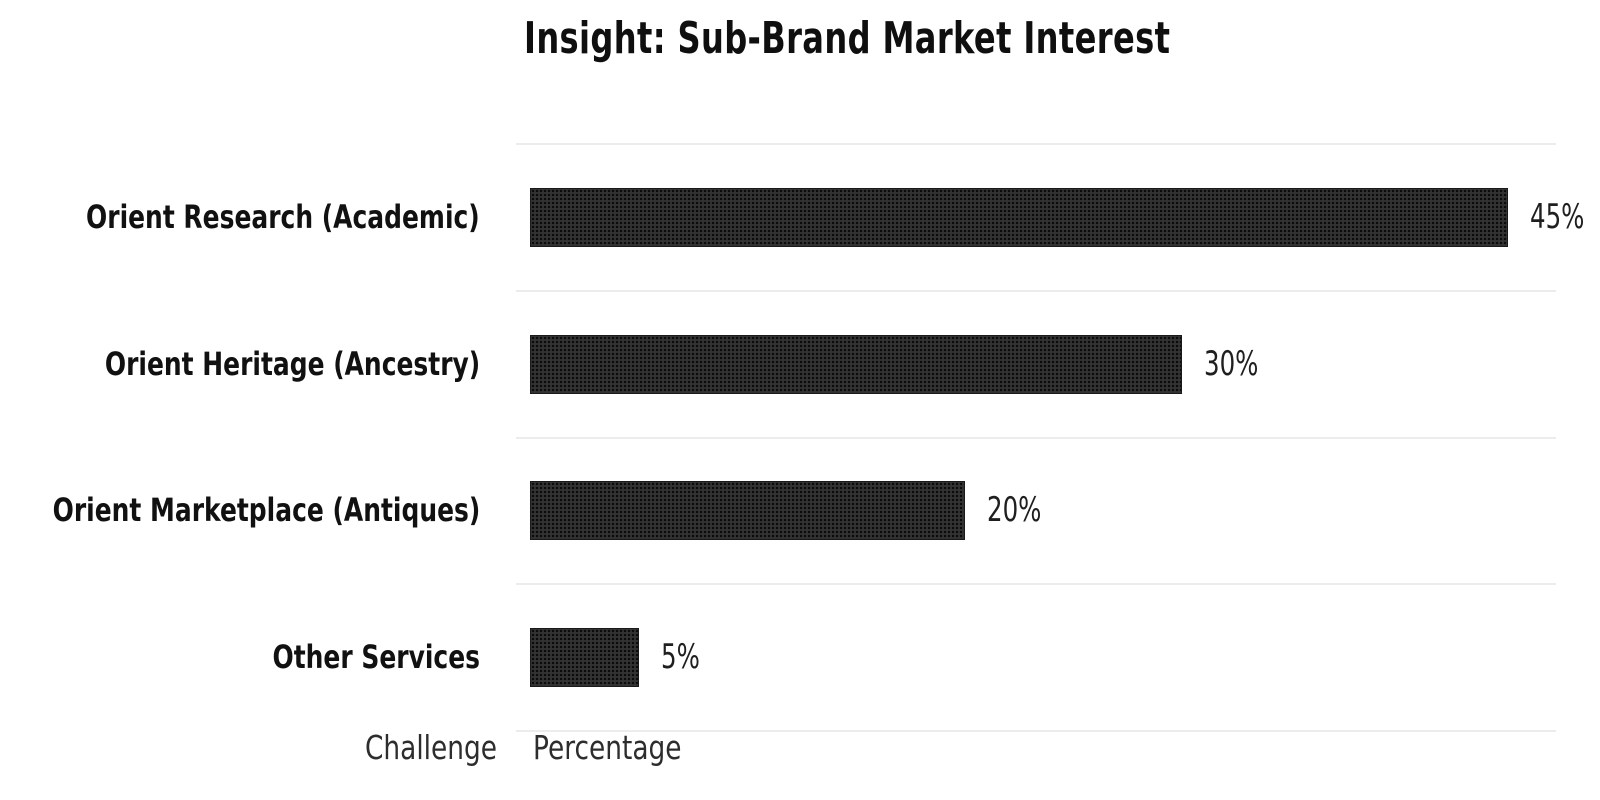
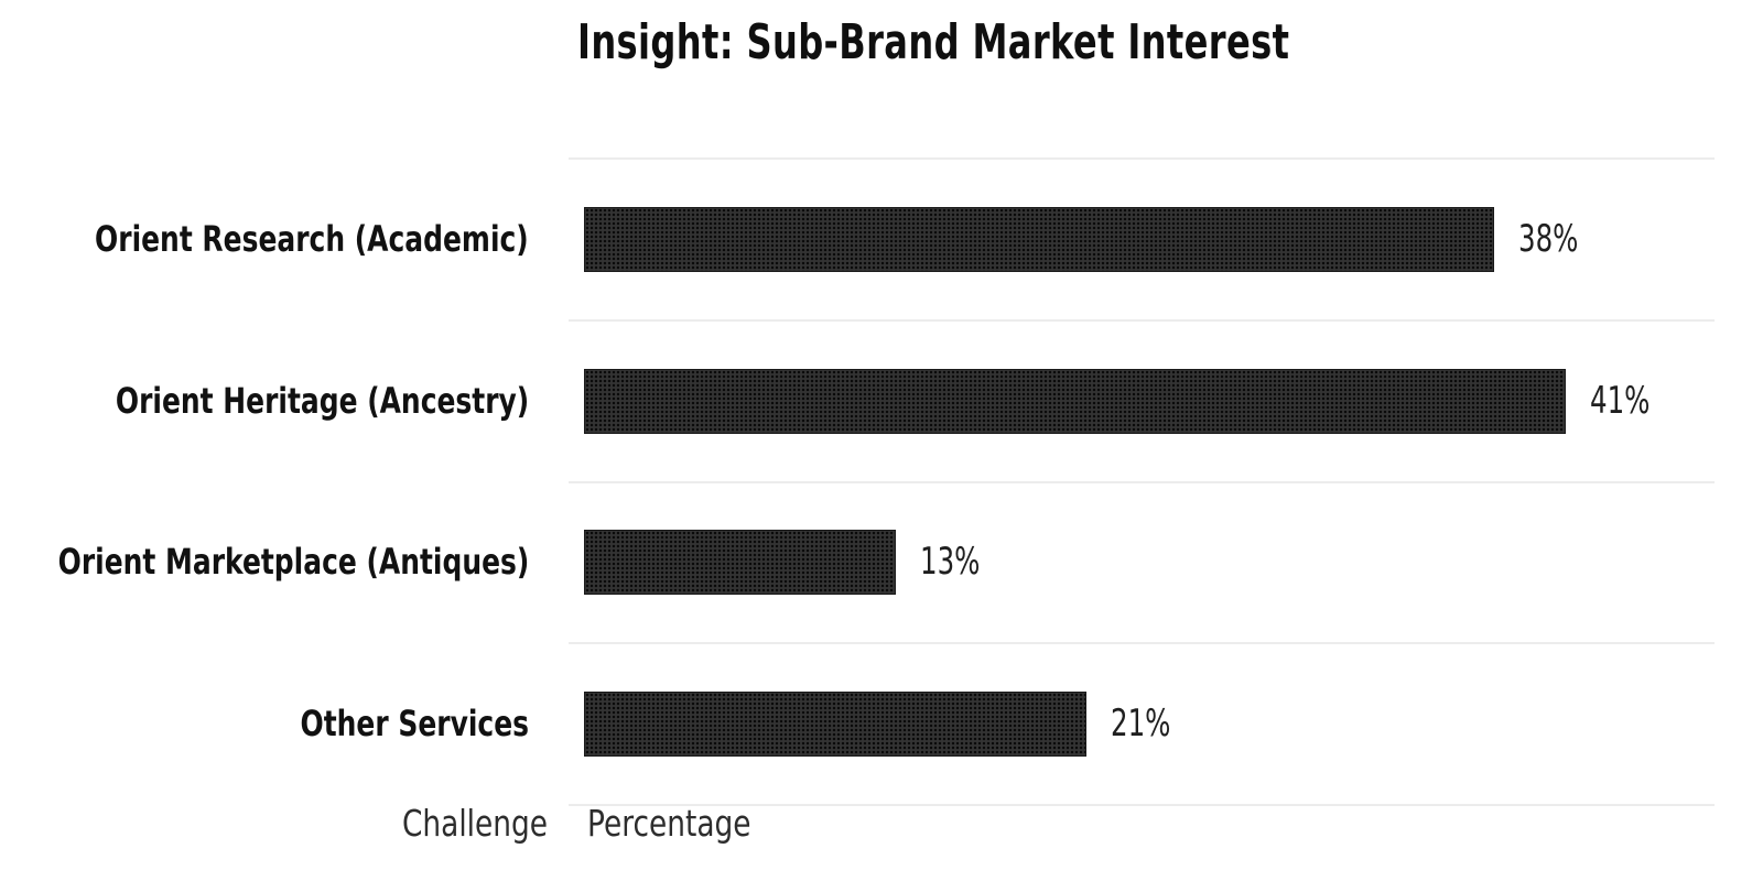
Orient Research (Academic): 45% -> 38%
Orient Heritage (Ancestry): 30% -> 41%
Orient Marketplace (Antiques): 20% -> 13%
Other Services: 5% -> 21%
